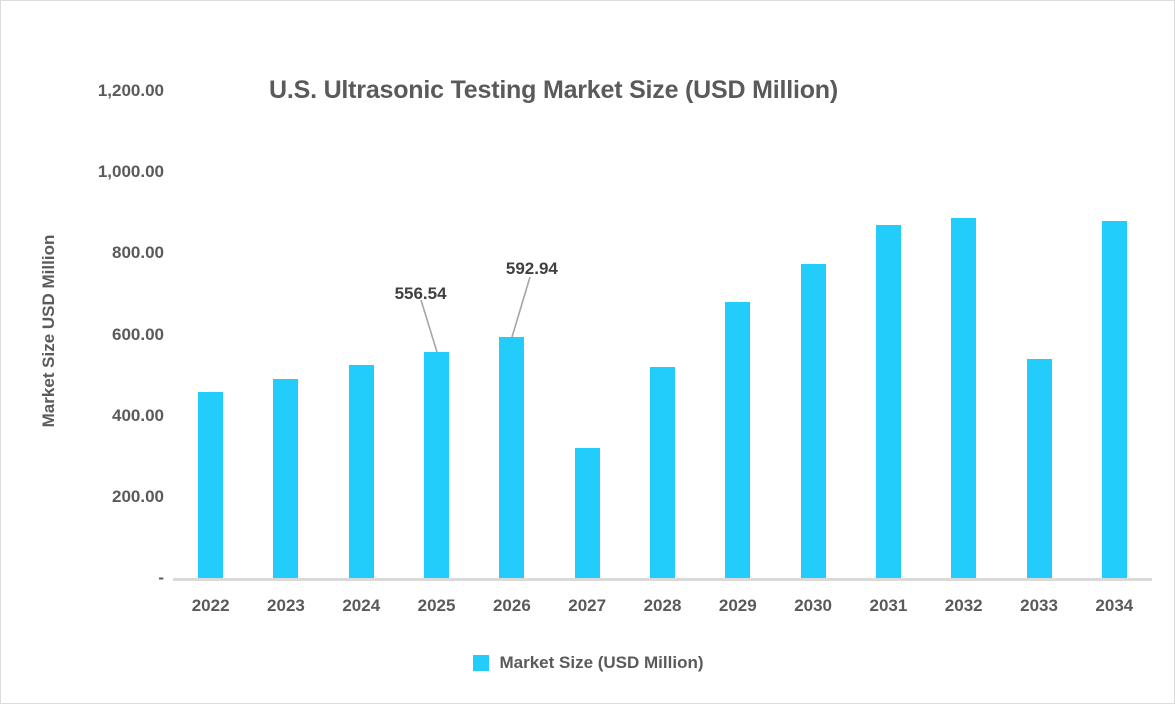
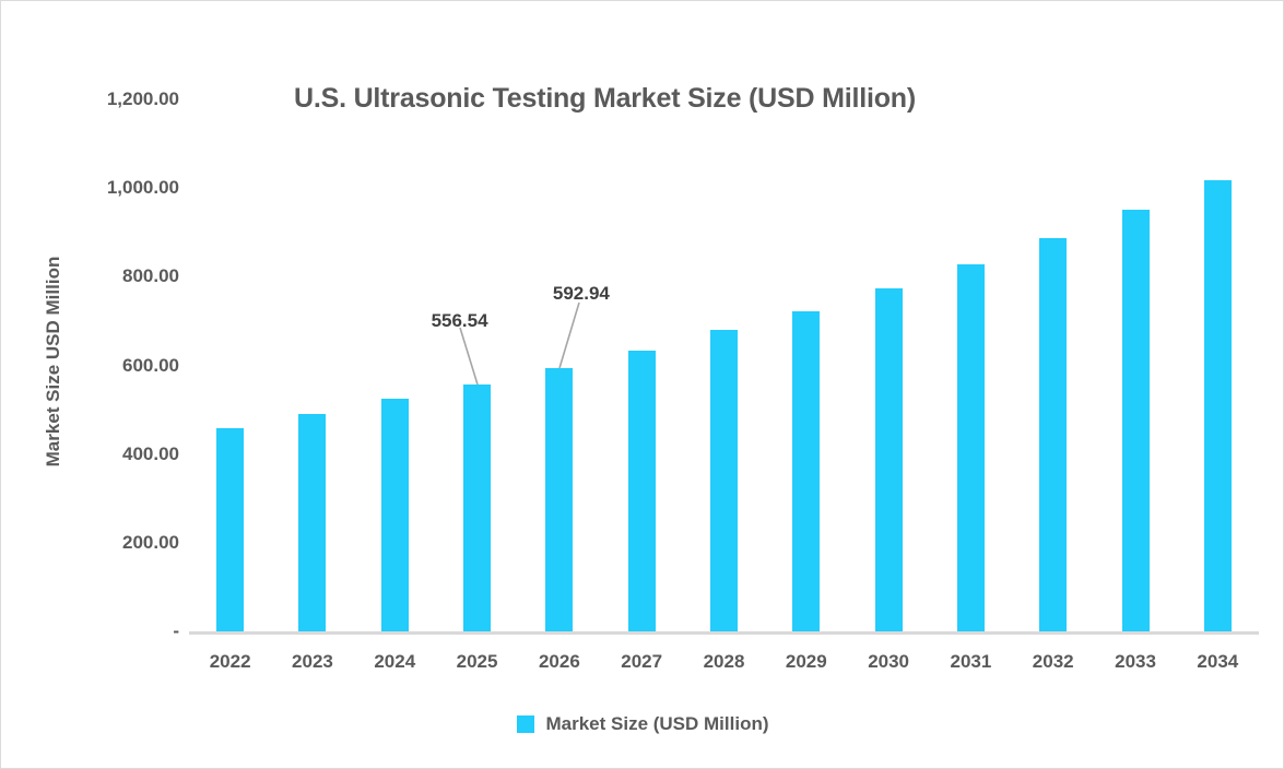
2027: 320 -> 630
2028: 520 -> 680
2029: 680 -> 720
2031: 870 -> 830
2033: 540 -> 950
2034: 880 -> 1020
